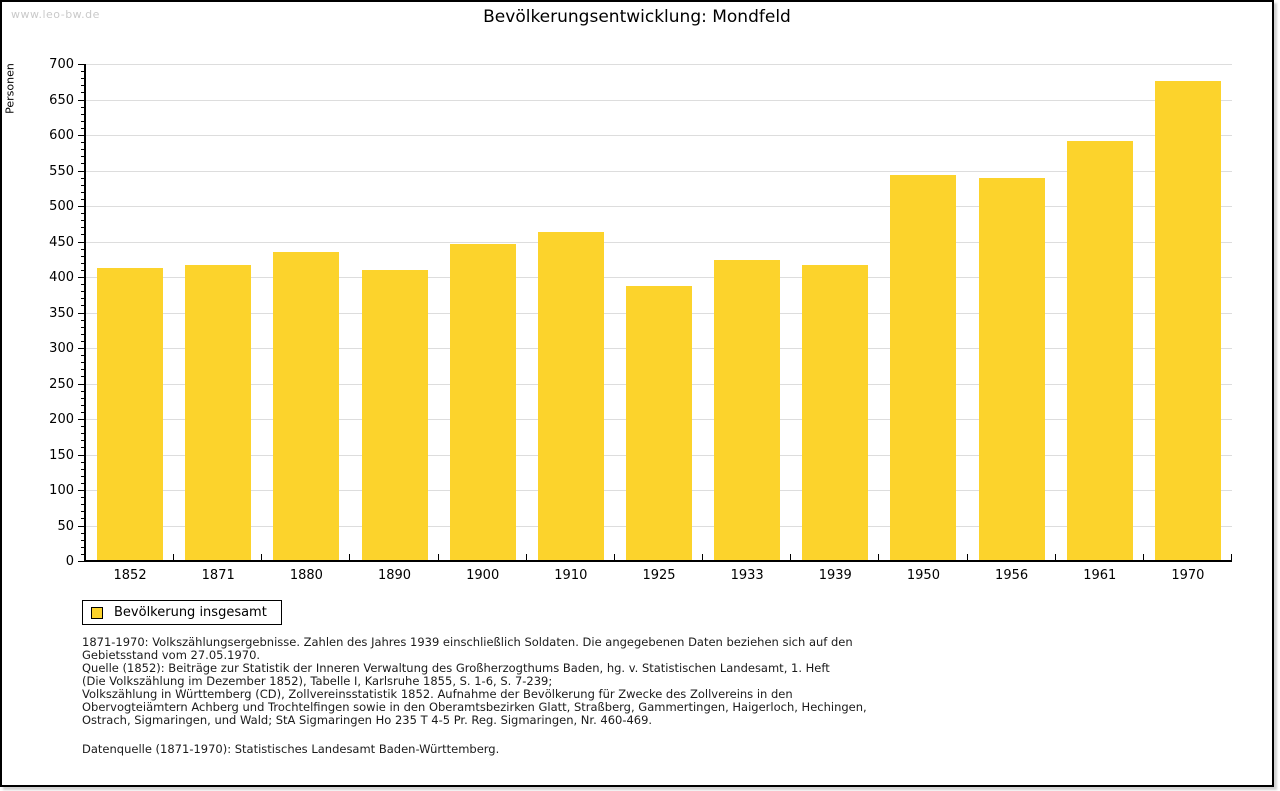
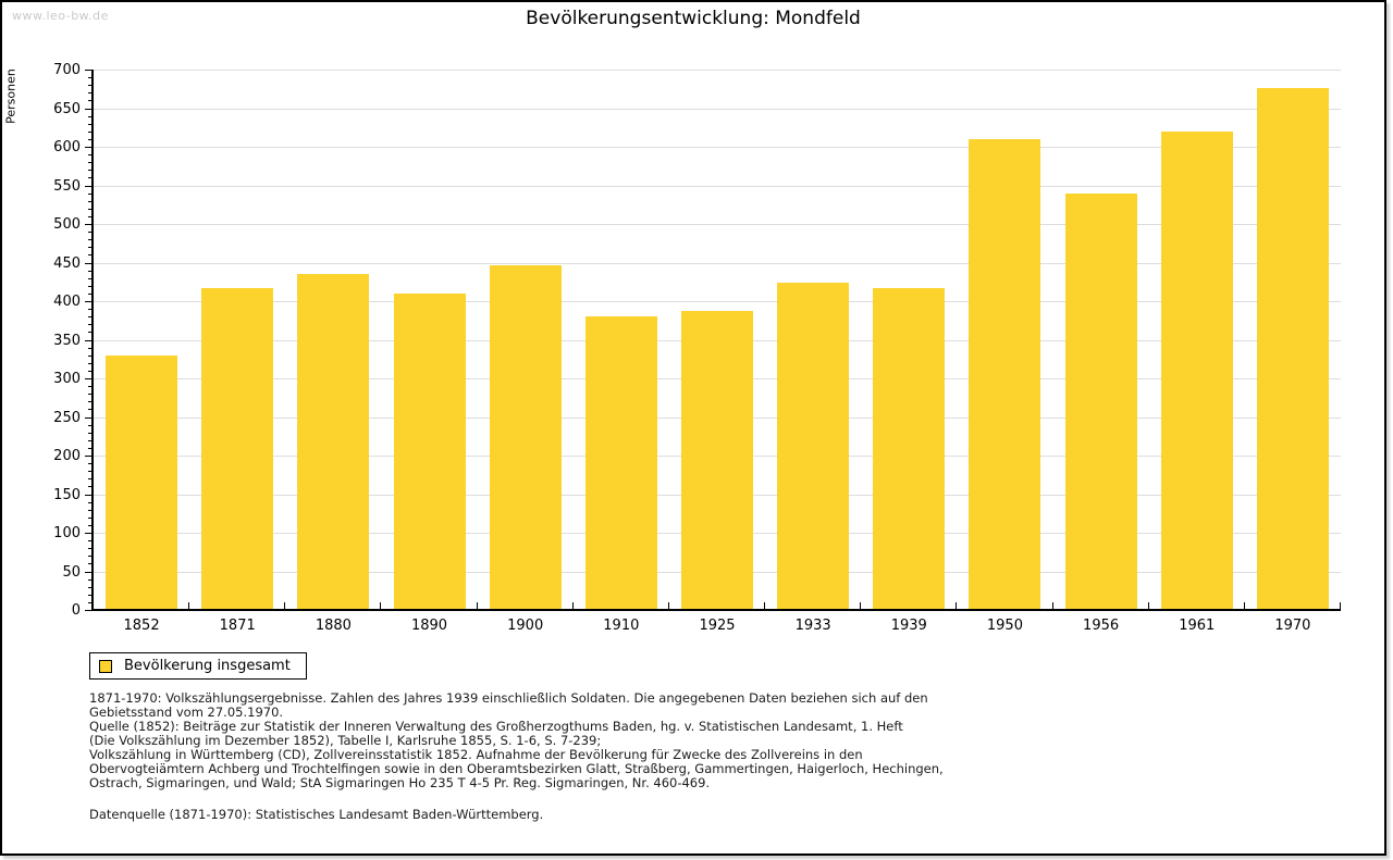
1852: 410 -> 330
1910: 460 -> 380
1950: 540 -> 610
1961: 590 -> 620
